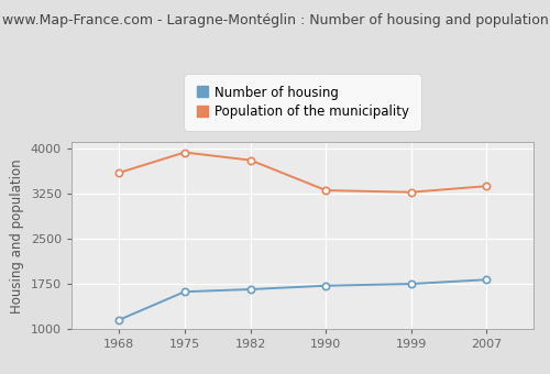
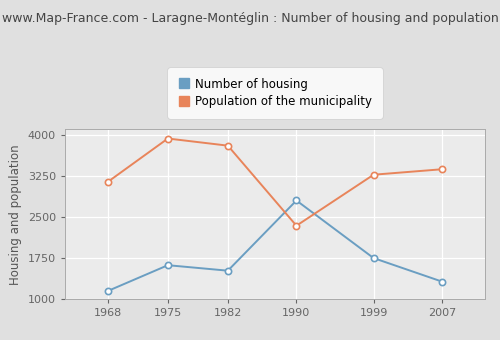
Population of the municipality/1968: 3590 -> 3140
Number of housing/1982: 1660 -> 1520
Number of housing/1990: 1720 -> 2800
Population of the municipality/1990: 3300 -> 2340
Number of housing/2007: 1820 -> 1320
